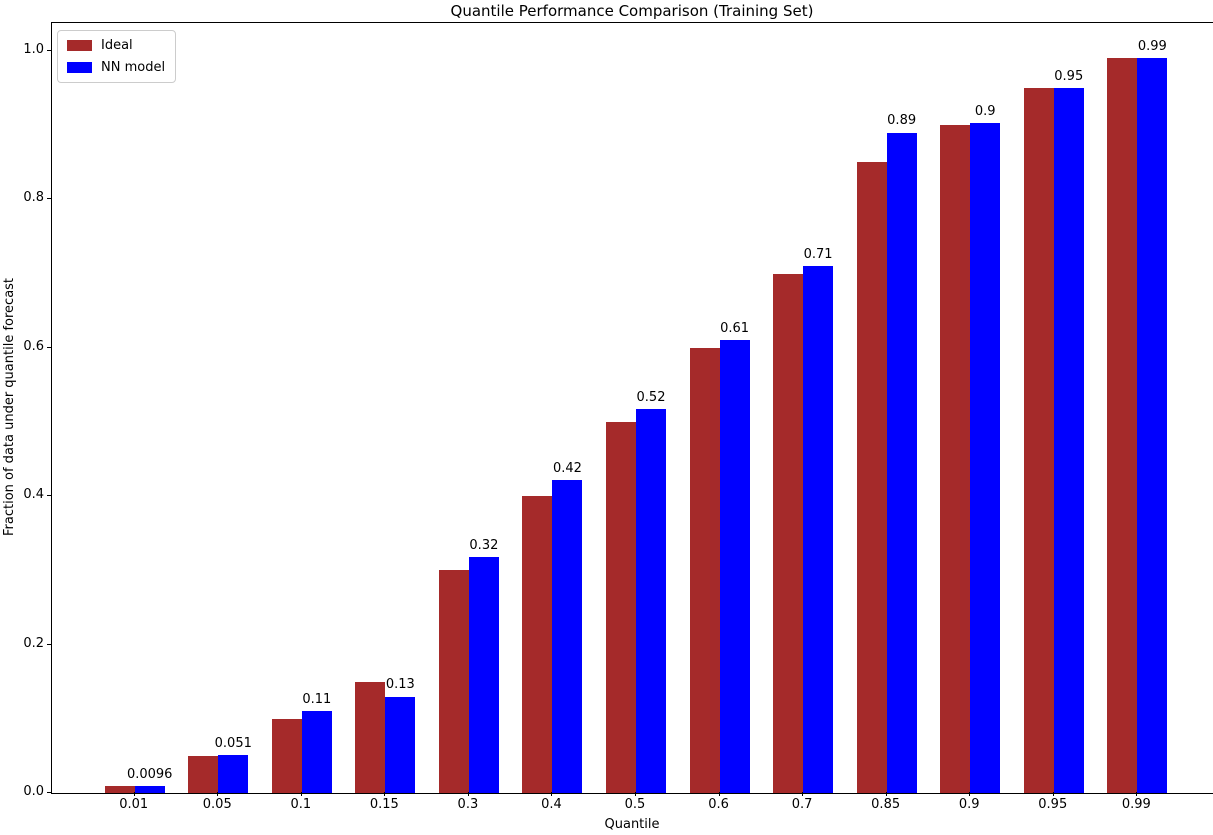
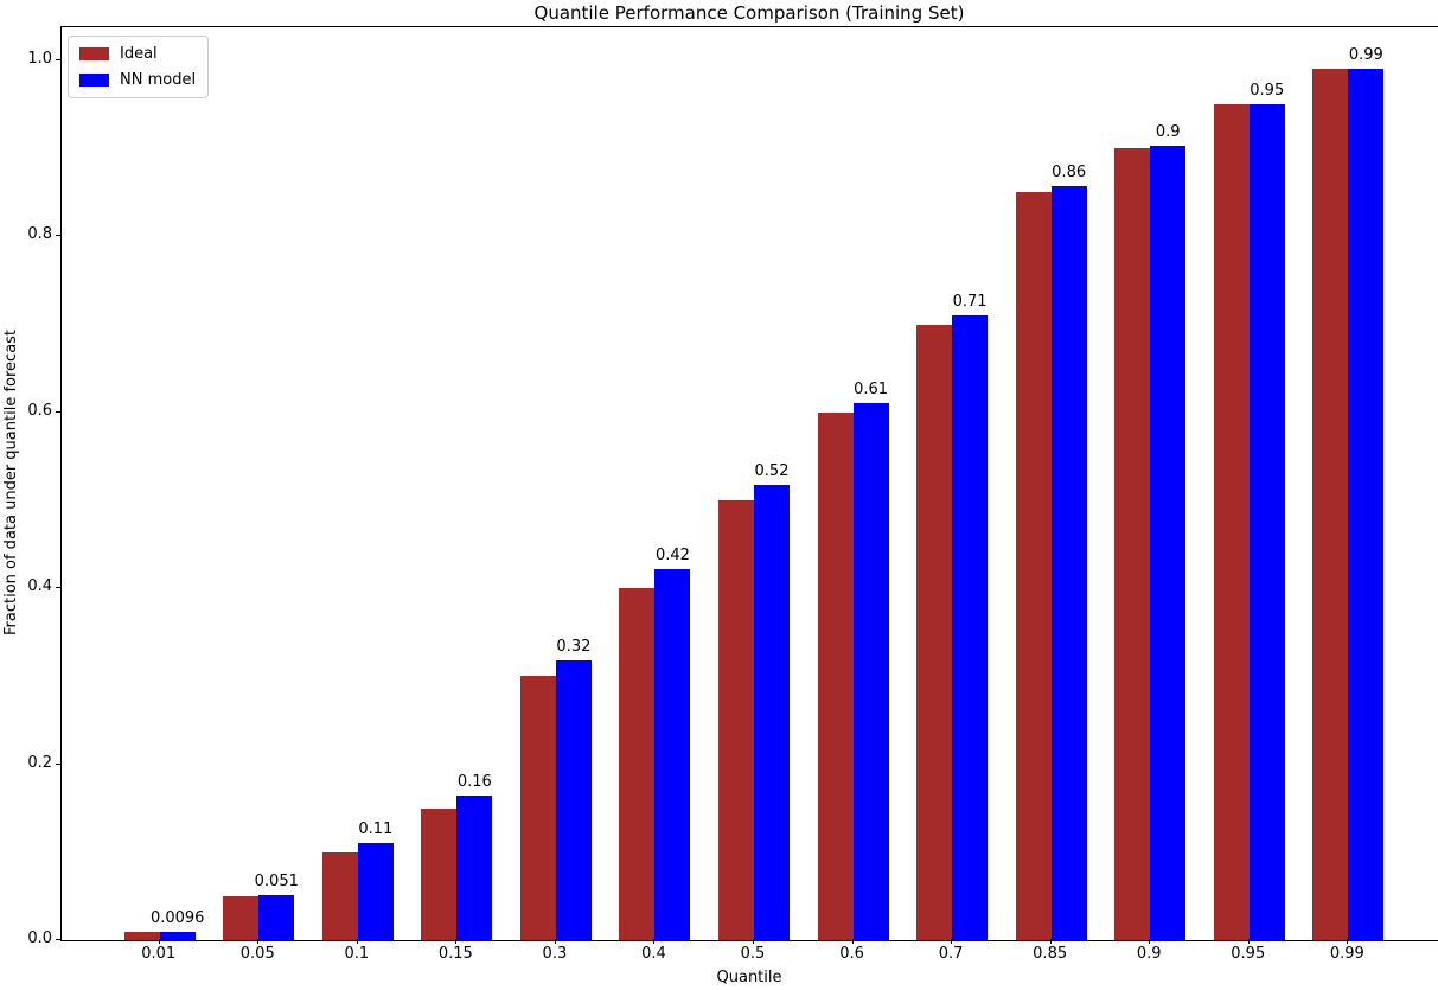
NN model/0.15: 0.13 -> 0.16
NN model/0.85: 0.89 -> 0.86
